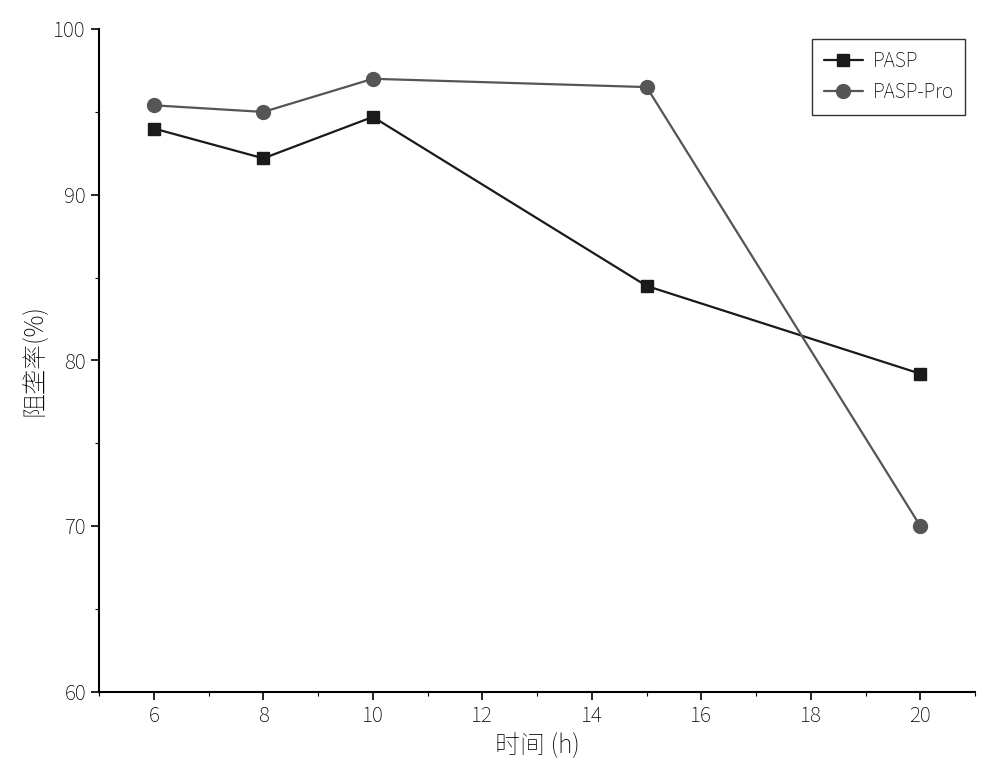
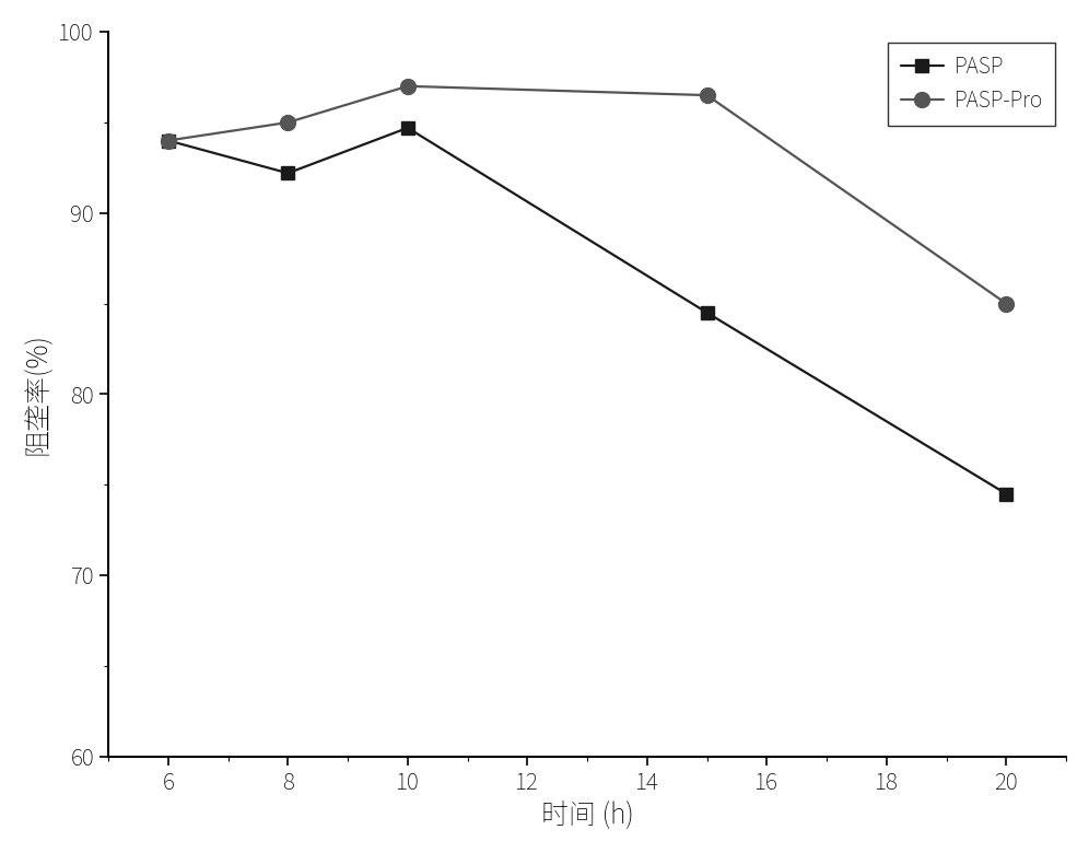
PASP-Pro/6: 95.4 -> 94.0
PASP/20: 79.2 -> 74.5
PASP-Pro/20: 70.0 -> 85.0
